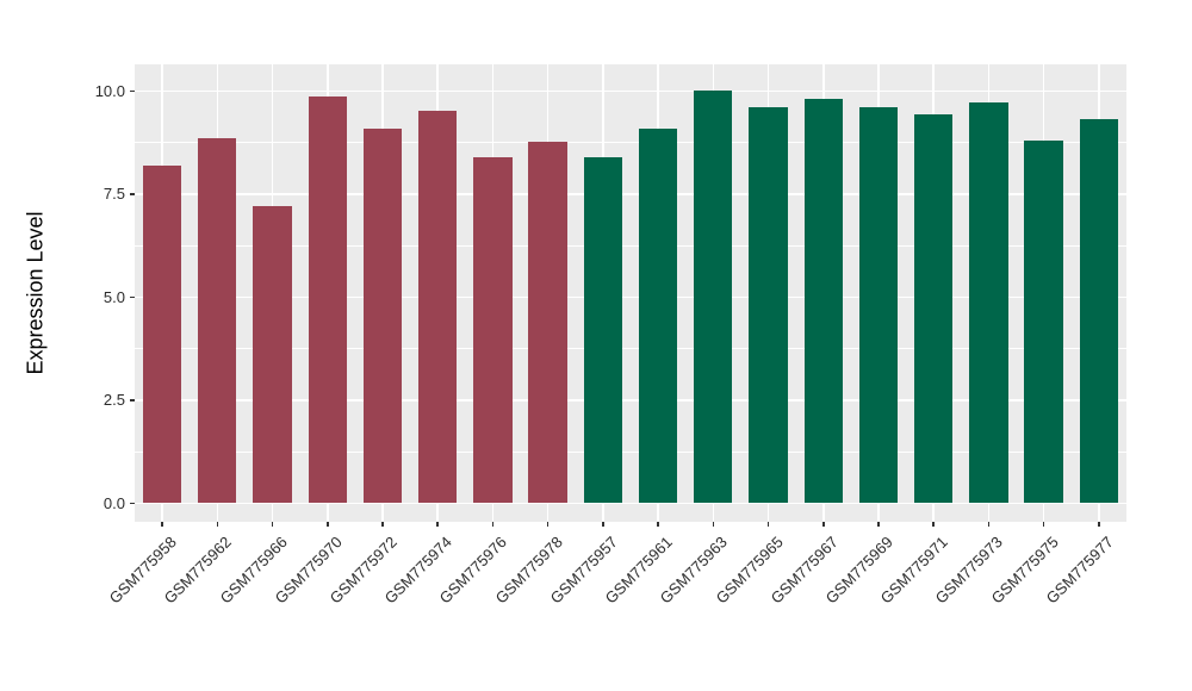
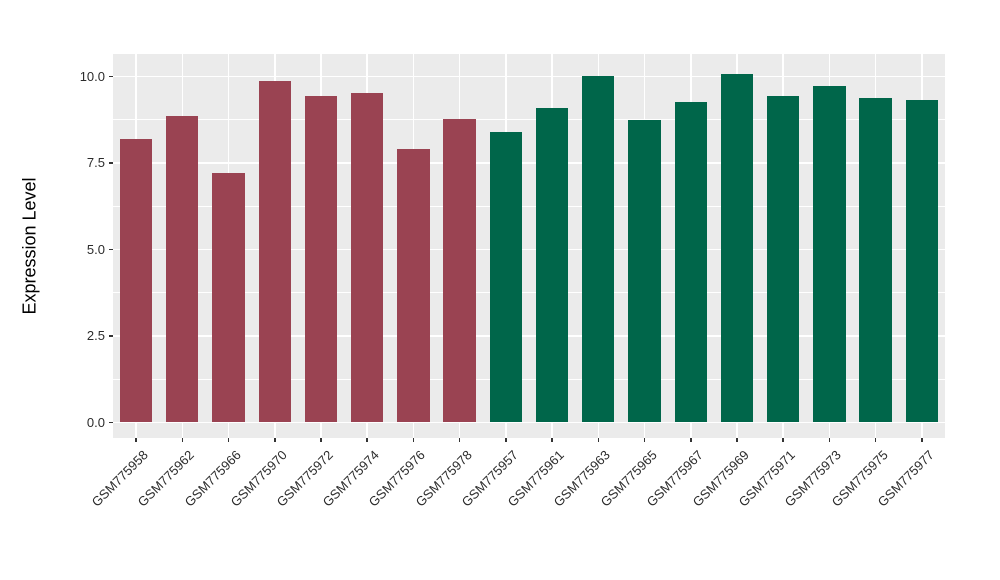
GSM775972: 9.1 -> 9.4
GSM775976: 8.4 -> 7.9
GSM775965: 9.6 -> 8.7
GSM775967: 9.8 -> 9.2
GSM775969: 9.6 -> 10.1
GSM775975: 8.8 -> 9.4
